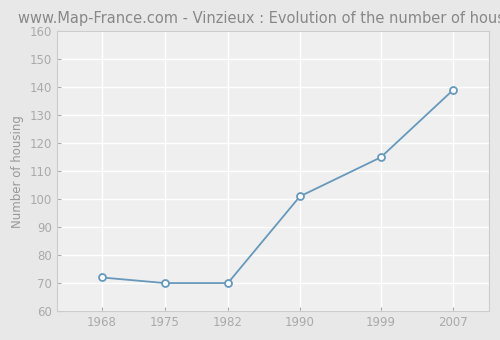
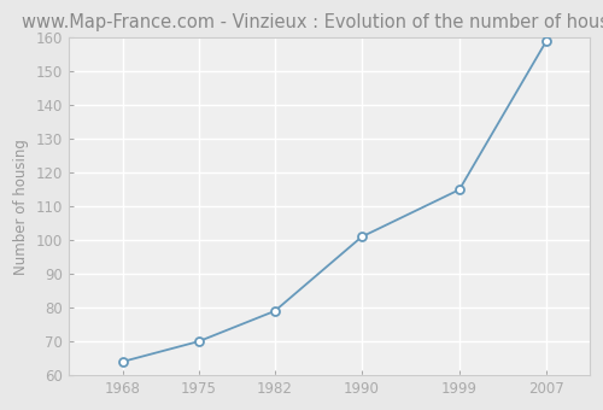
1968: 72 -> 64
1982: 70 -> 79
2007: 139 -> 159
